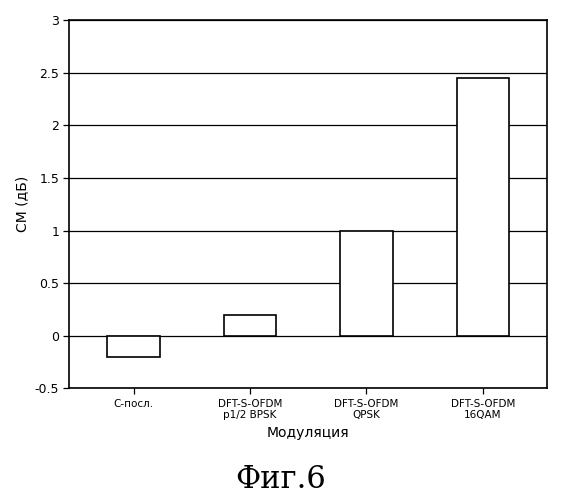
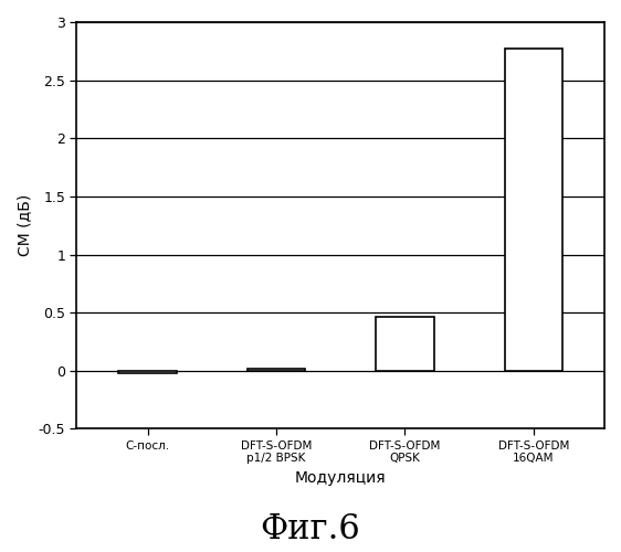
С-посл.: -0.20 -> -0.02
DFT-S-OFDM p1/2 BPSK: 0.20 -> 0.02
DFT-S-OFDM QPSK: 1.00 -> 0.46
DFT-S-OFDM 16QAM: 2.45 -> 2.77
